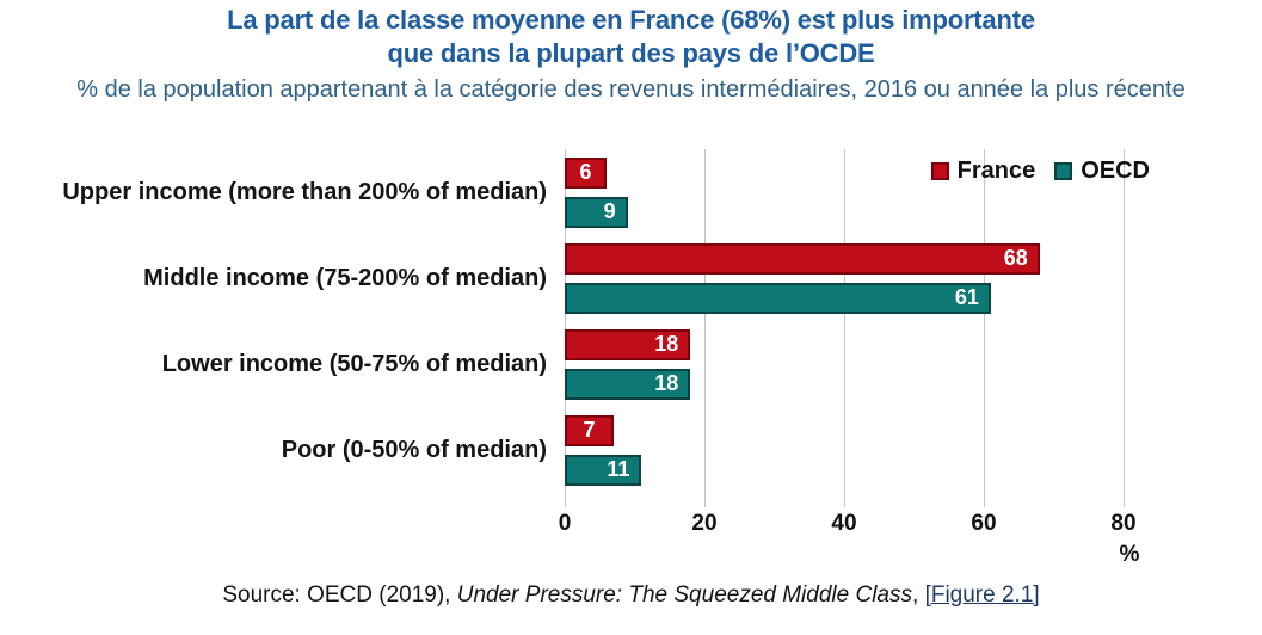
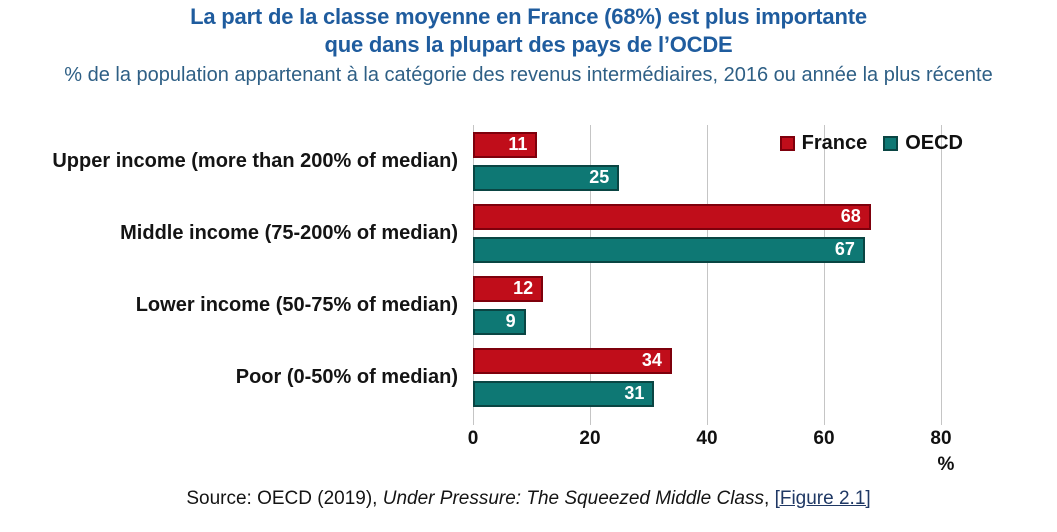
France/Upper income (more than 200% of median): 6 -> 11
OECD/Upper income (more than 200% of median): 9 -> 25
OECD/Middle income (75-200% of median): 61 -> 67
France/Lower income (50-75% of median): 18 -> 12
OECD/Lower income (50-75% of median): 18 -> 9
France/Poor (0-50% of median): 7 -> 34
OECD/Poor (0-50% of median): 11 -> 31
